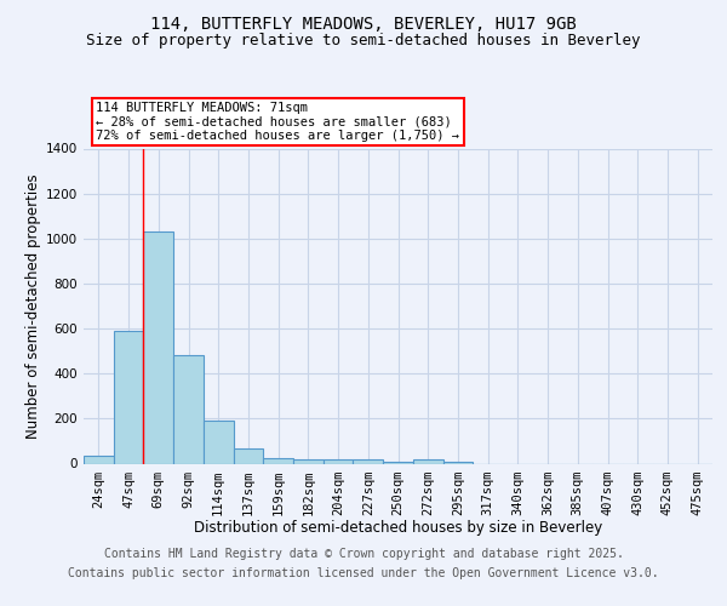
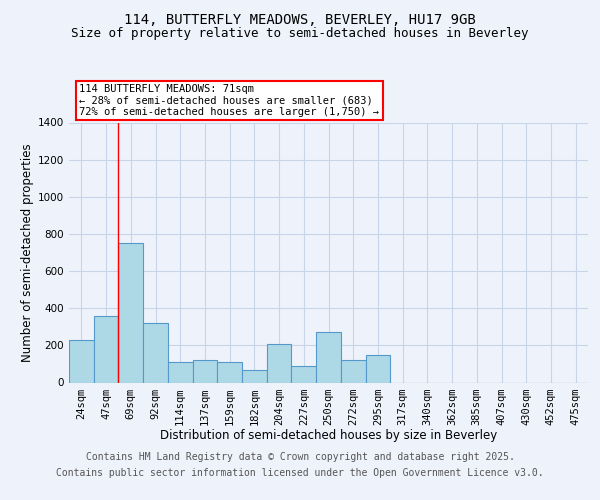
24sqm: 40 -> 230
47sqm: 590 -> 360
69sqm: 1030 -> 750
92sqm: 480 -> 320
114sqm: 190 -> 110
137sqm: 70 -> 120
159sqm: 20 -> 110
182sqm: 20 -> 70
204sqm: 20 -> 210
227sqm: 20 -> 90
250sqm: 10 -> 270
272sqm: 20 -> 120
295sqm: 10 -> 150
